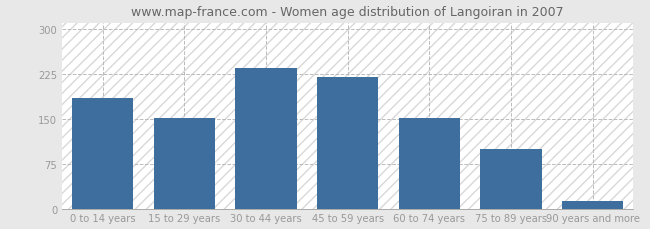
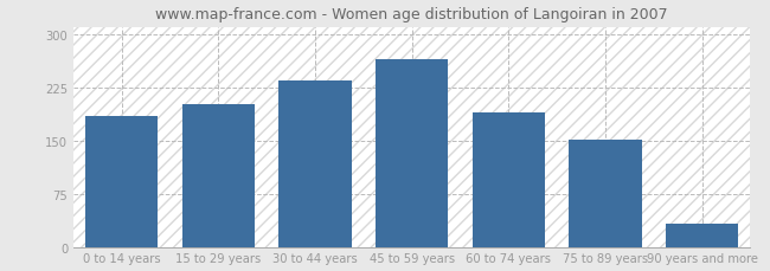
15 to 29 years: 152 -> 202
45 to 59 years: 220 -> 264
60 to 74 years: 152 -> 190
75 to 89 years: 100 -> 152
90 years and more: 13 -> 32
